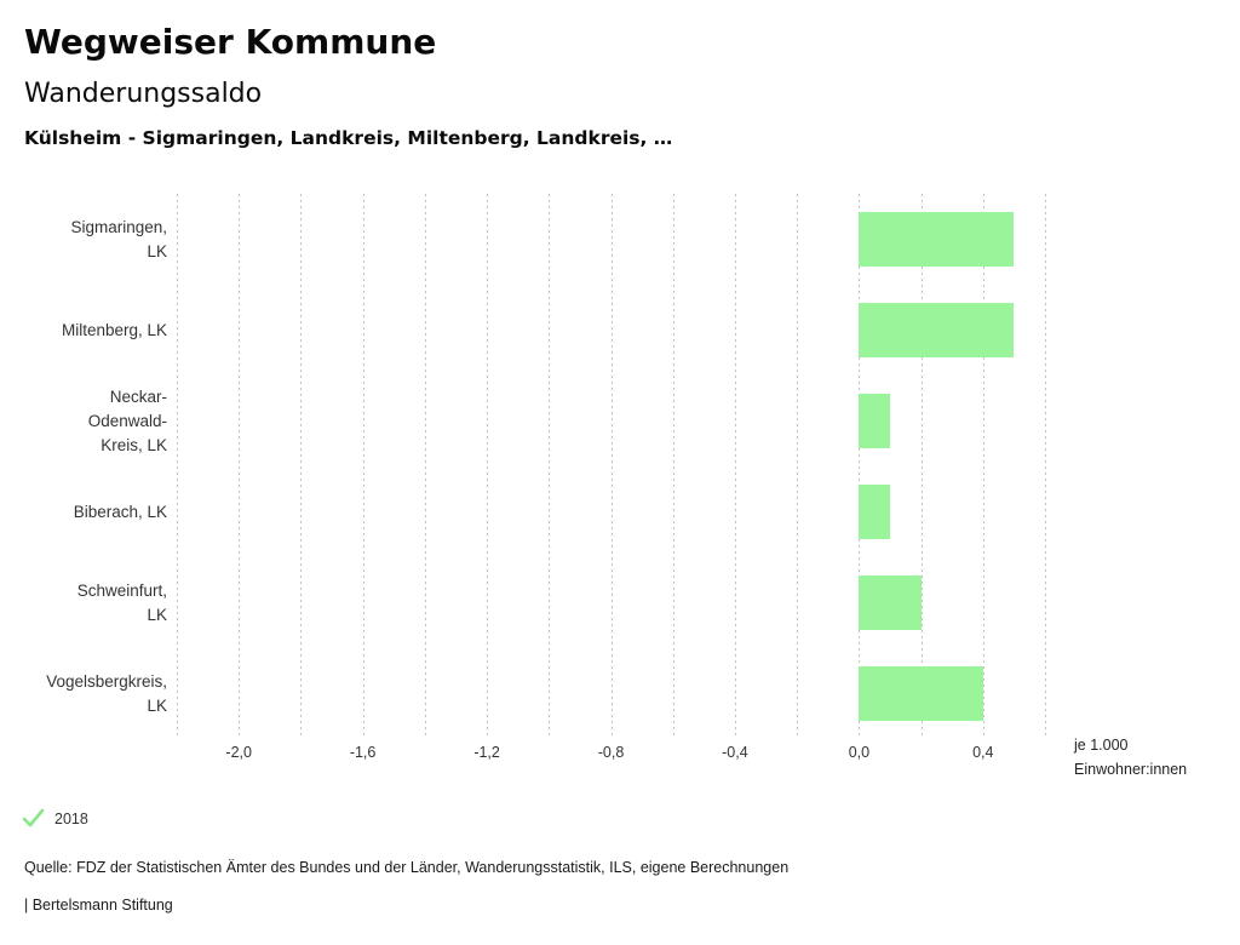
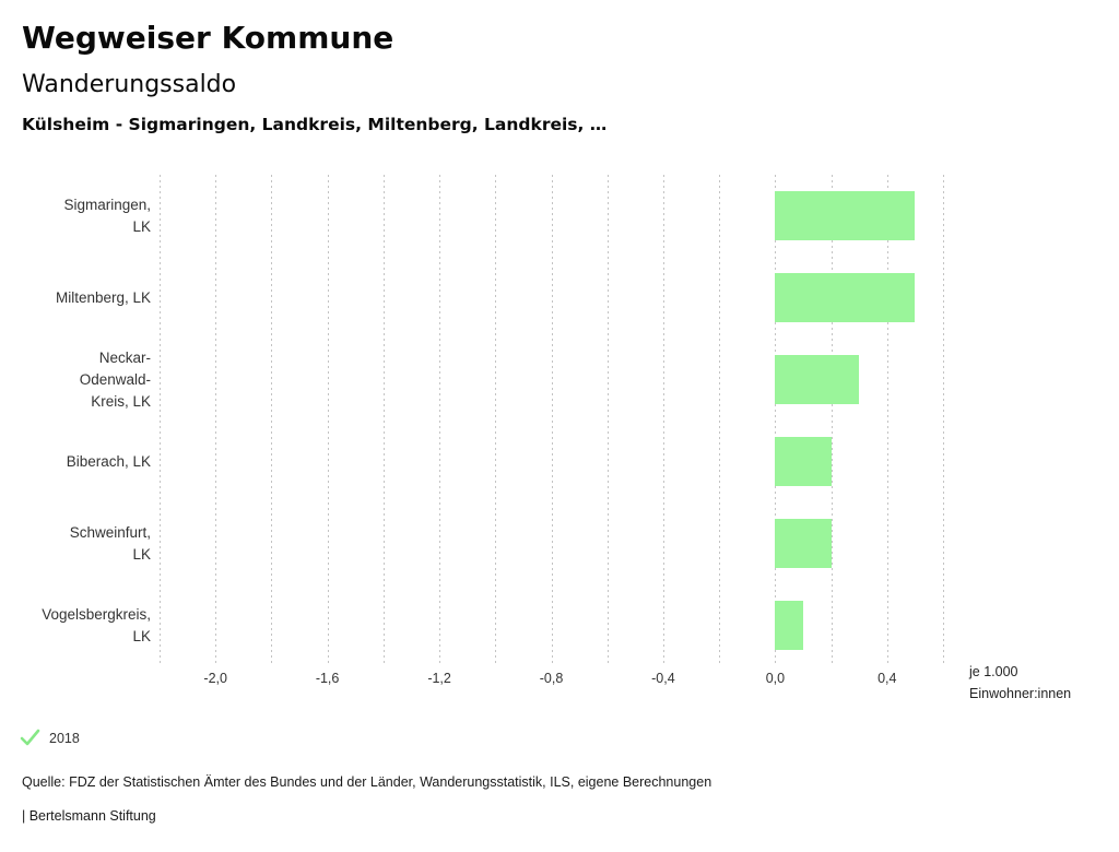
Neckar-Odenwald-Kreis, LK: 0,1 -> 0,3
Biberach, LK: 0,1 -> 0,2
Vogelsbergkreis, LK: 0,4 -> 0,1
